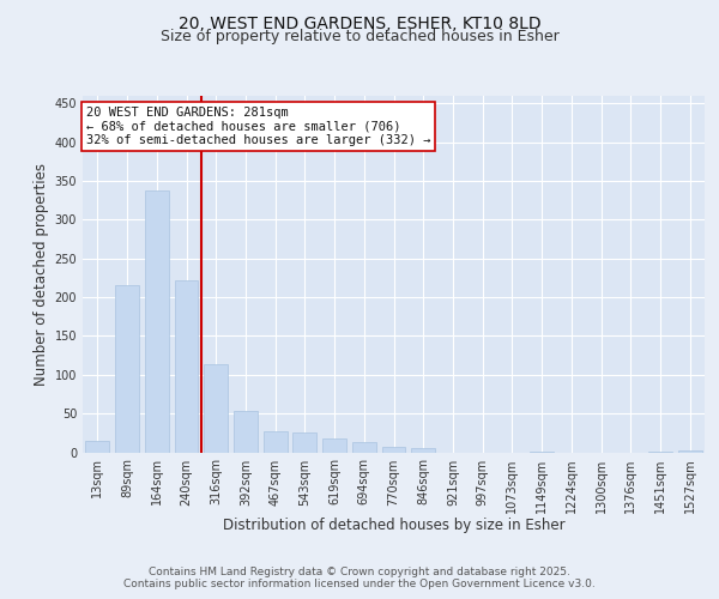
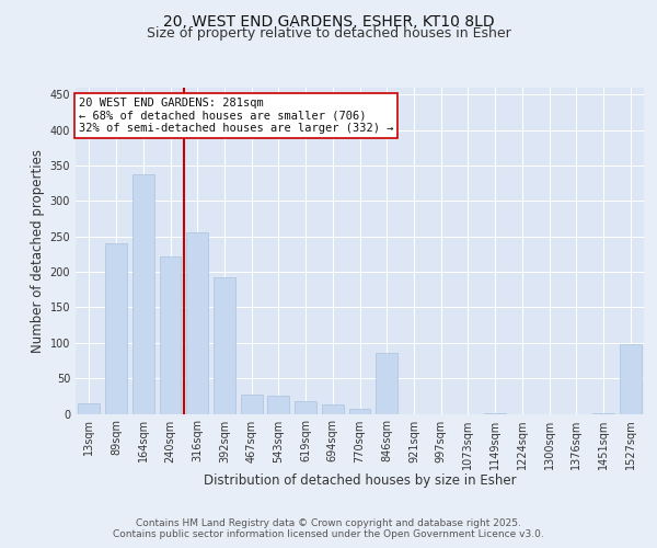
89sqm: 216 -> 240
316sqm: 113 -> 256
392sqm: 54 -> 192
846sqm: 5 -> 86
1527sqm: 3 -> 98
